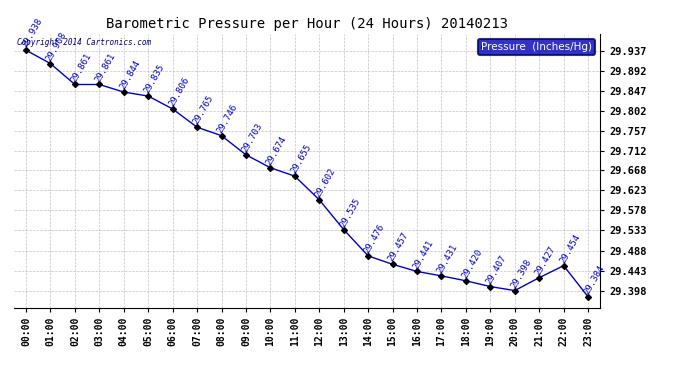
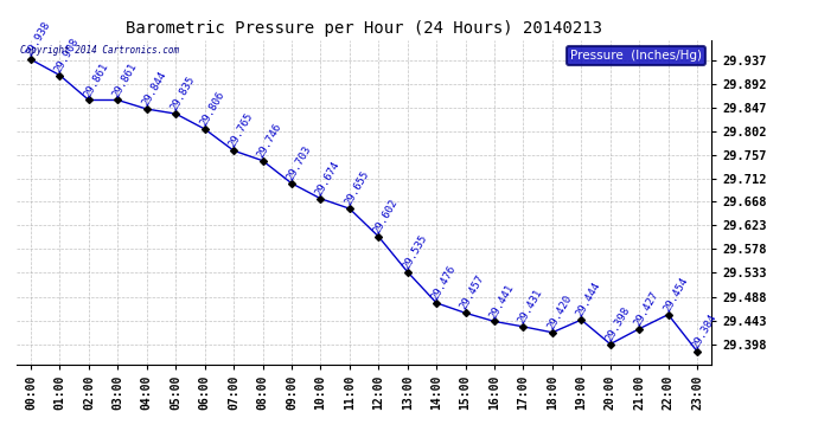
19:00: 29.407 -> 29.444
